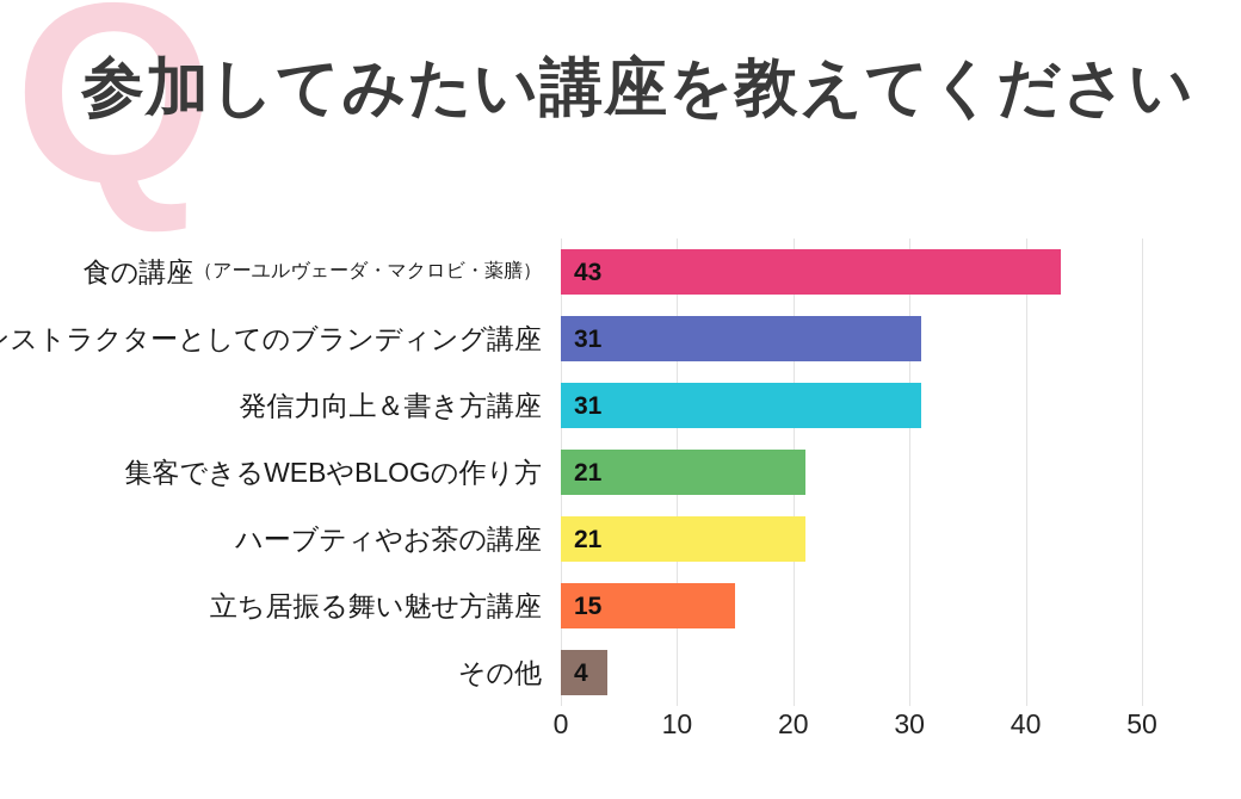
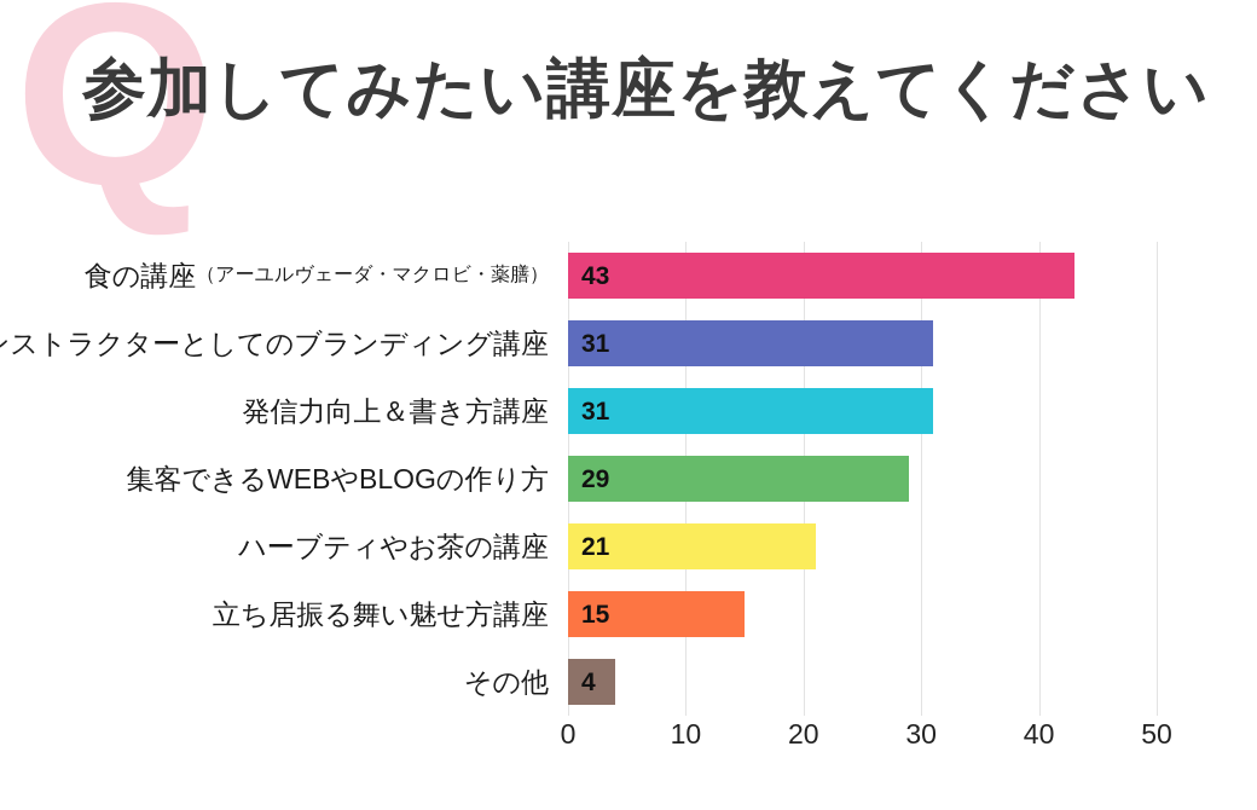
集客できるWEBやBLOGの作り方: 21 -> 29
